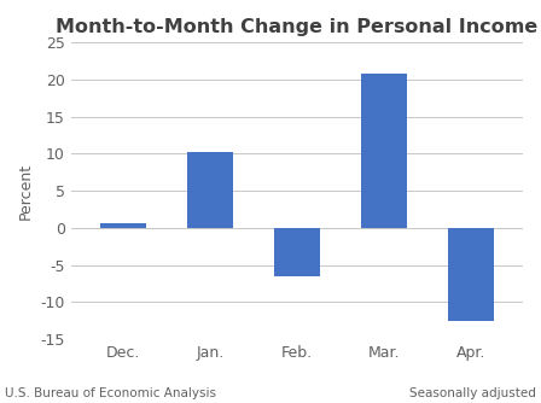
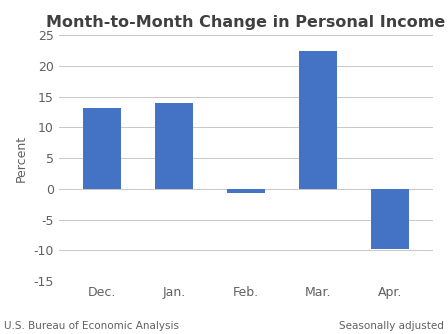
Dec.: 0.6 -> 13.2
Jan.: 10.3 -> 14.0
Feb.: -6.5 -> -0.6
Mar.: 20.9 -> 22.4
Apr.: -12.5 -> -9.8
